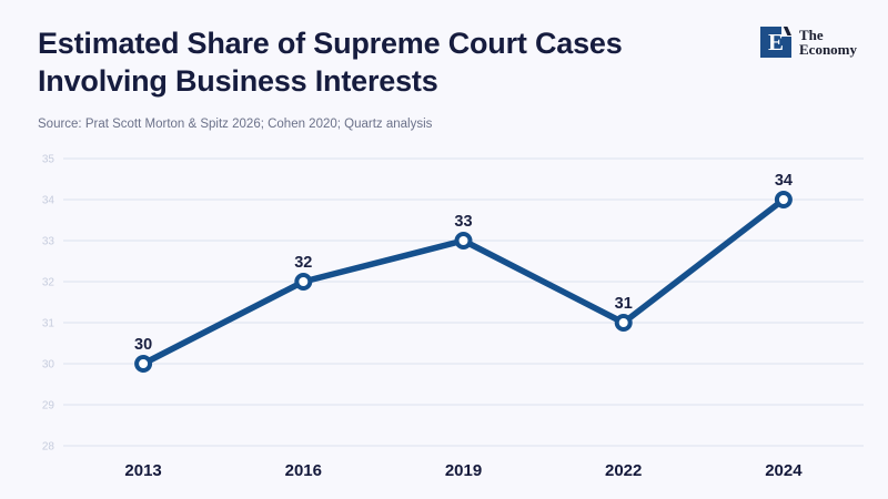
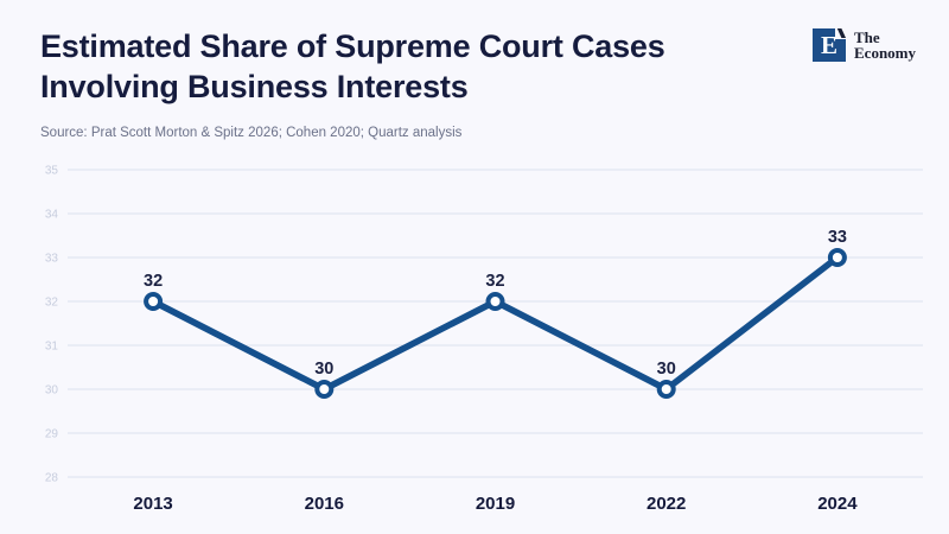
2013: 30 -> 32
2016: 32 -> 30
2019: 33 -> 32
2022: 31 -> 30
2024: 34 -> 33
